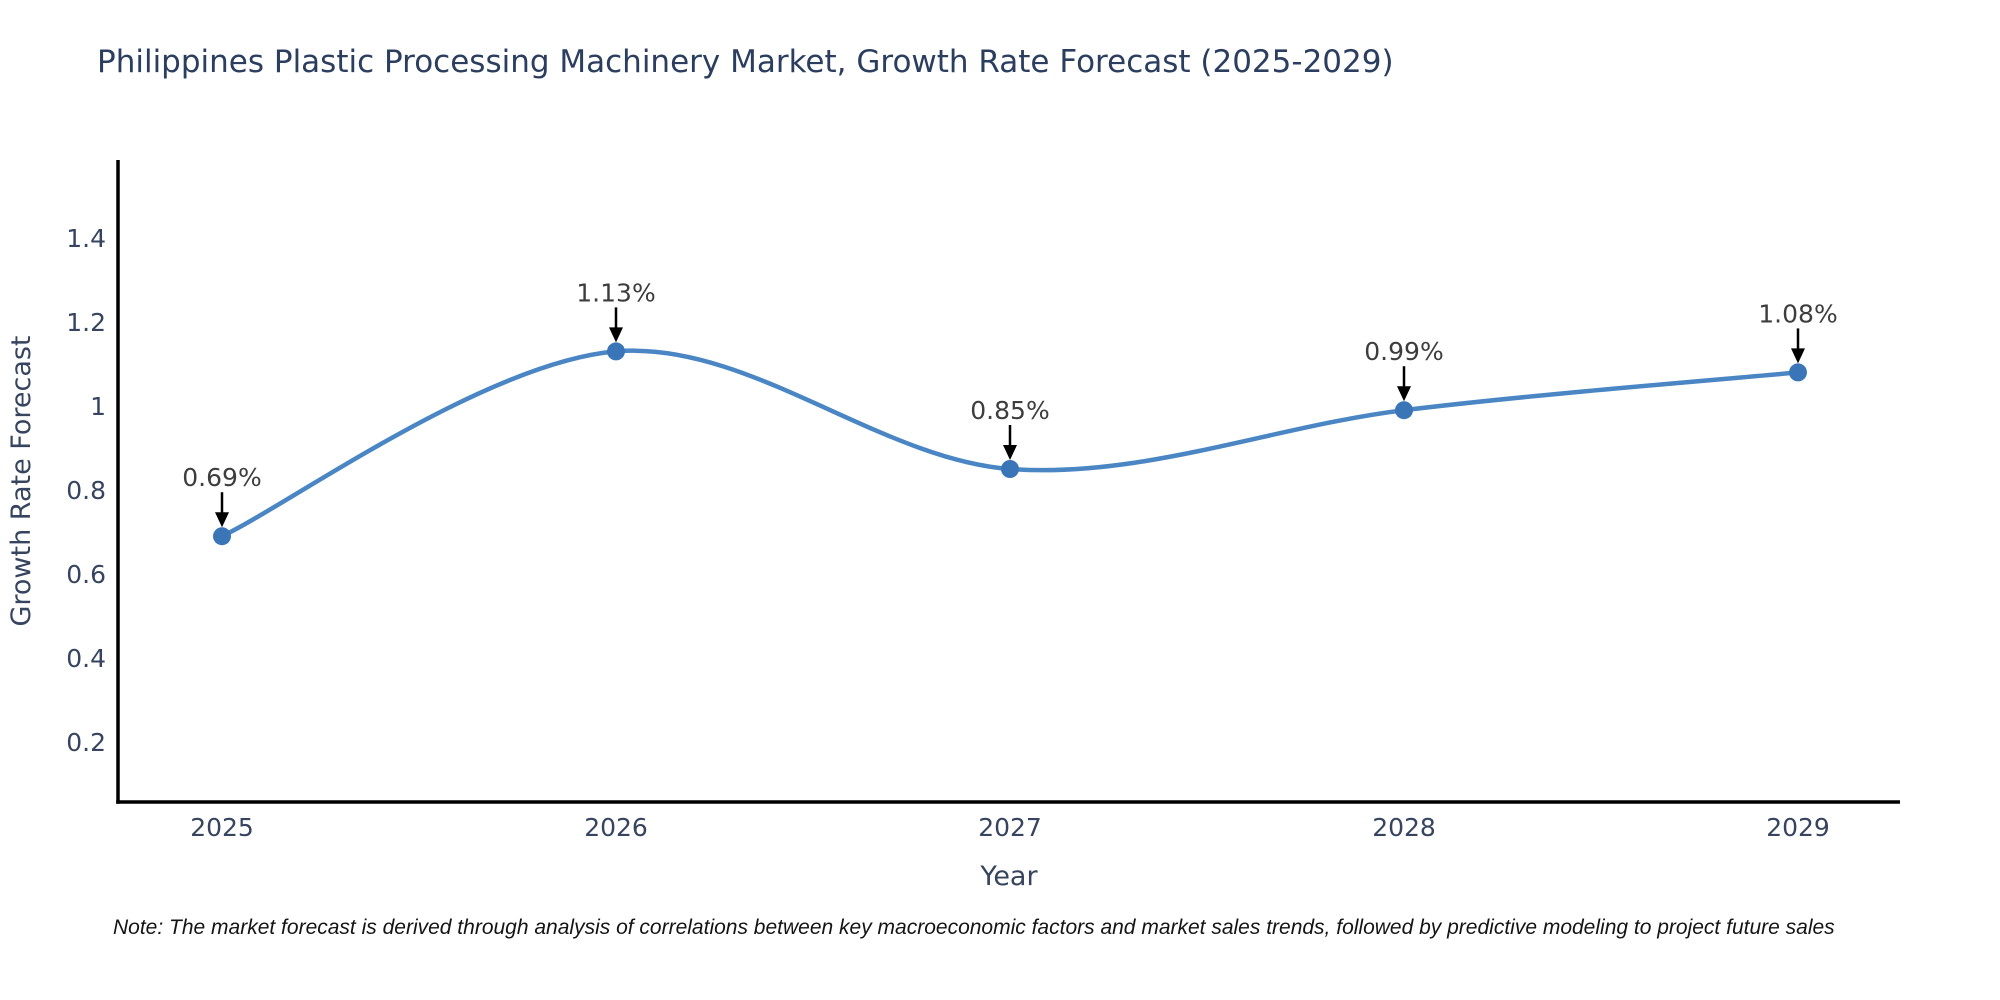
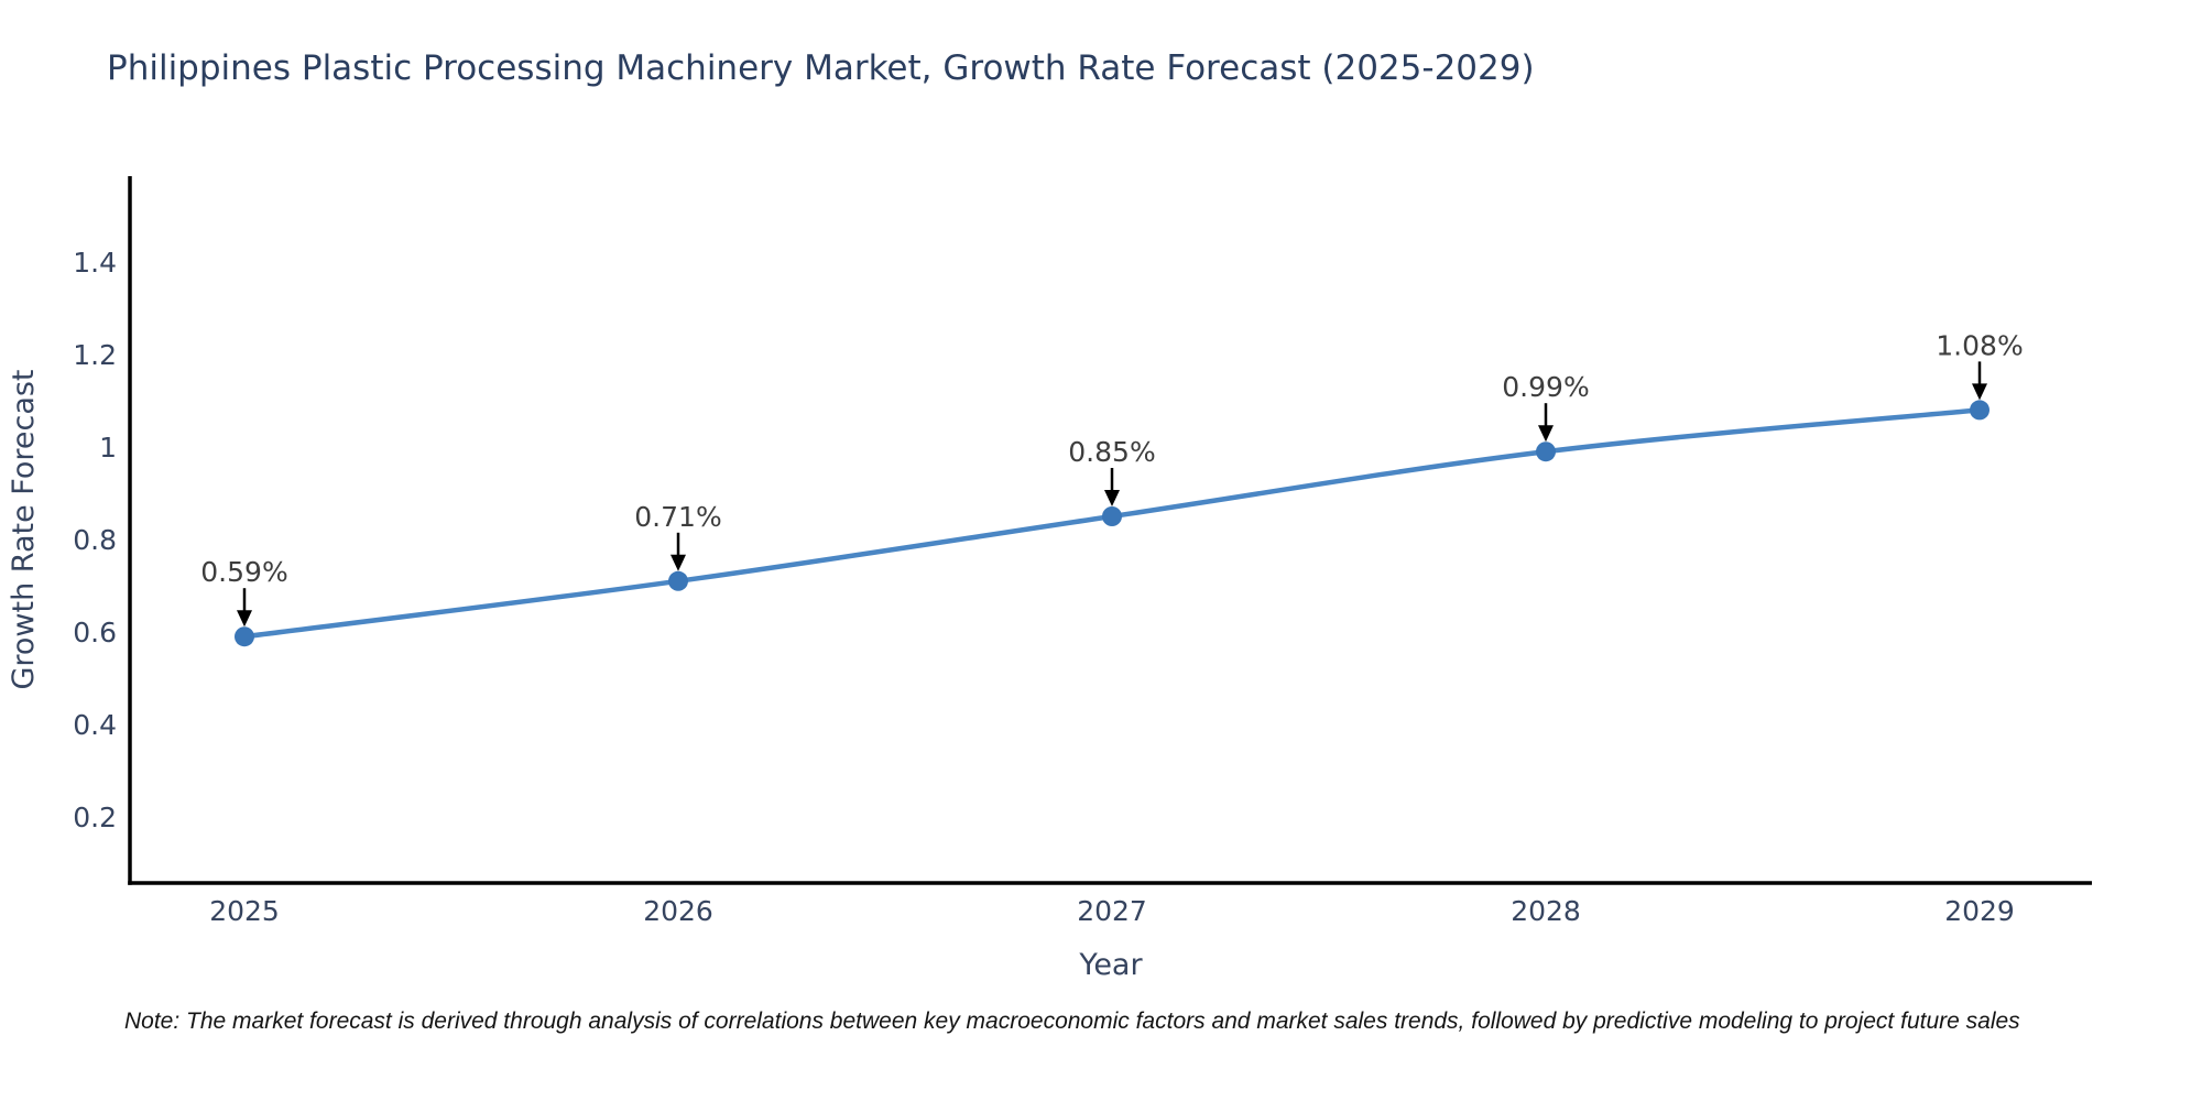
2025: 0.69% -> 0.59%
2026: 1.13% -> 0.71%
